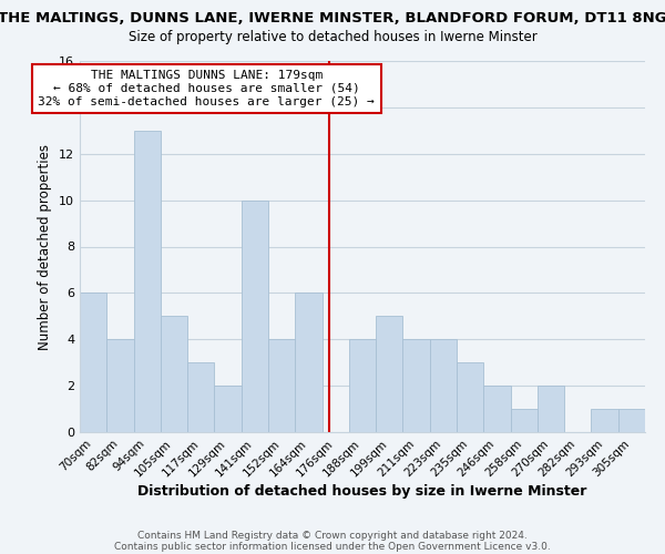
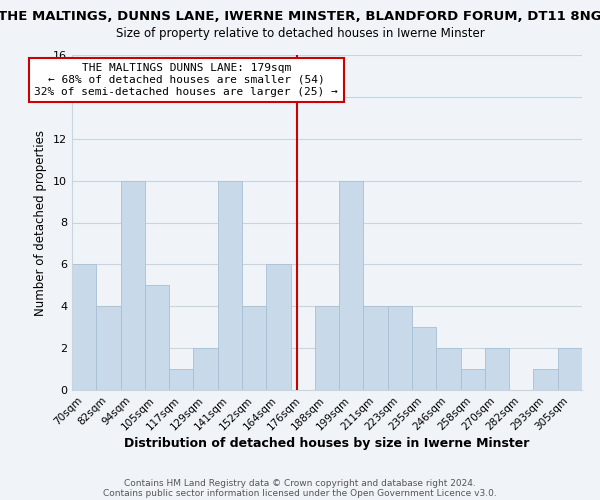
94sqm: 13 -> 10
117sqm: 3 -> 1
199sqm: 5 -> 10
305sqm: 1 -> 2
